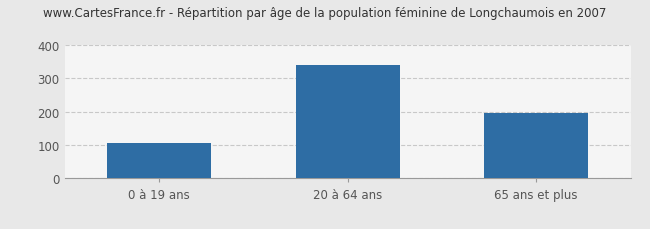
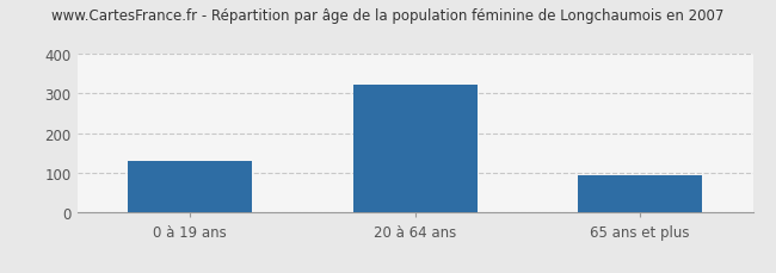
0 à 19 ans: 105 -> 130
20 à 64 ans: 340 -> 322
65 ans et plus: 195 -> 93
